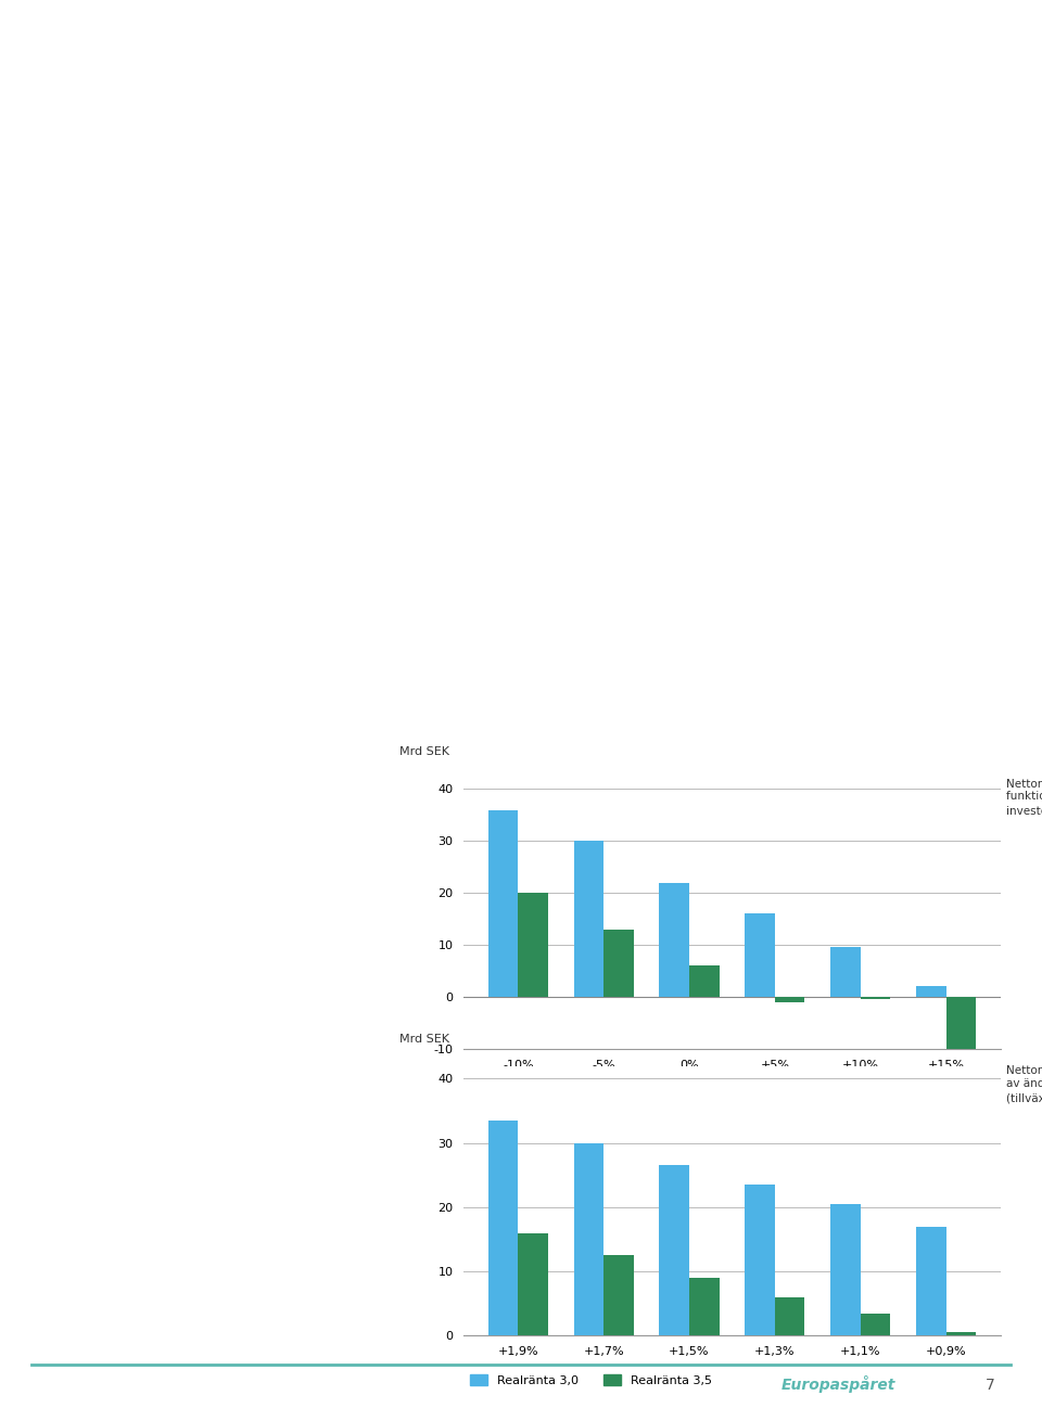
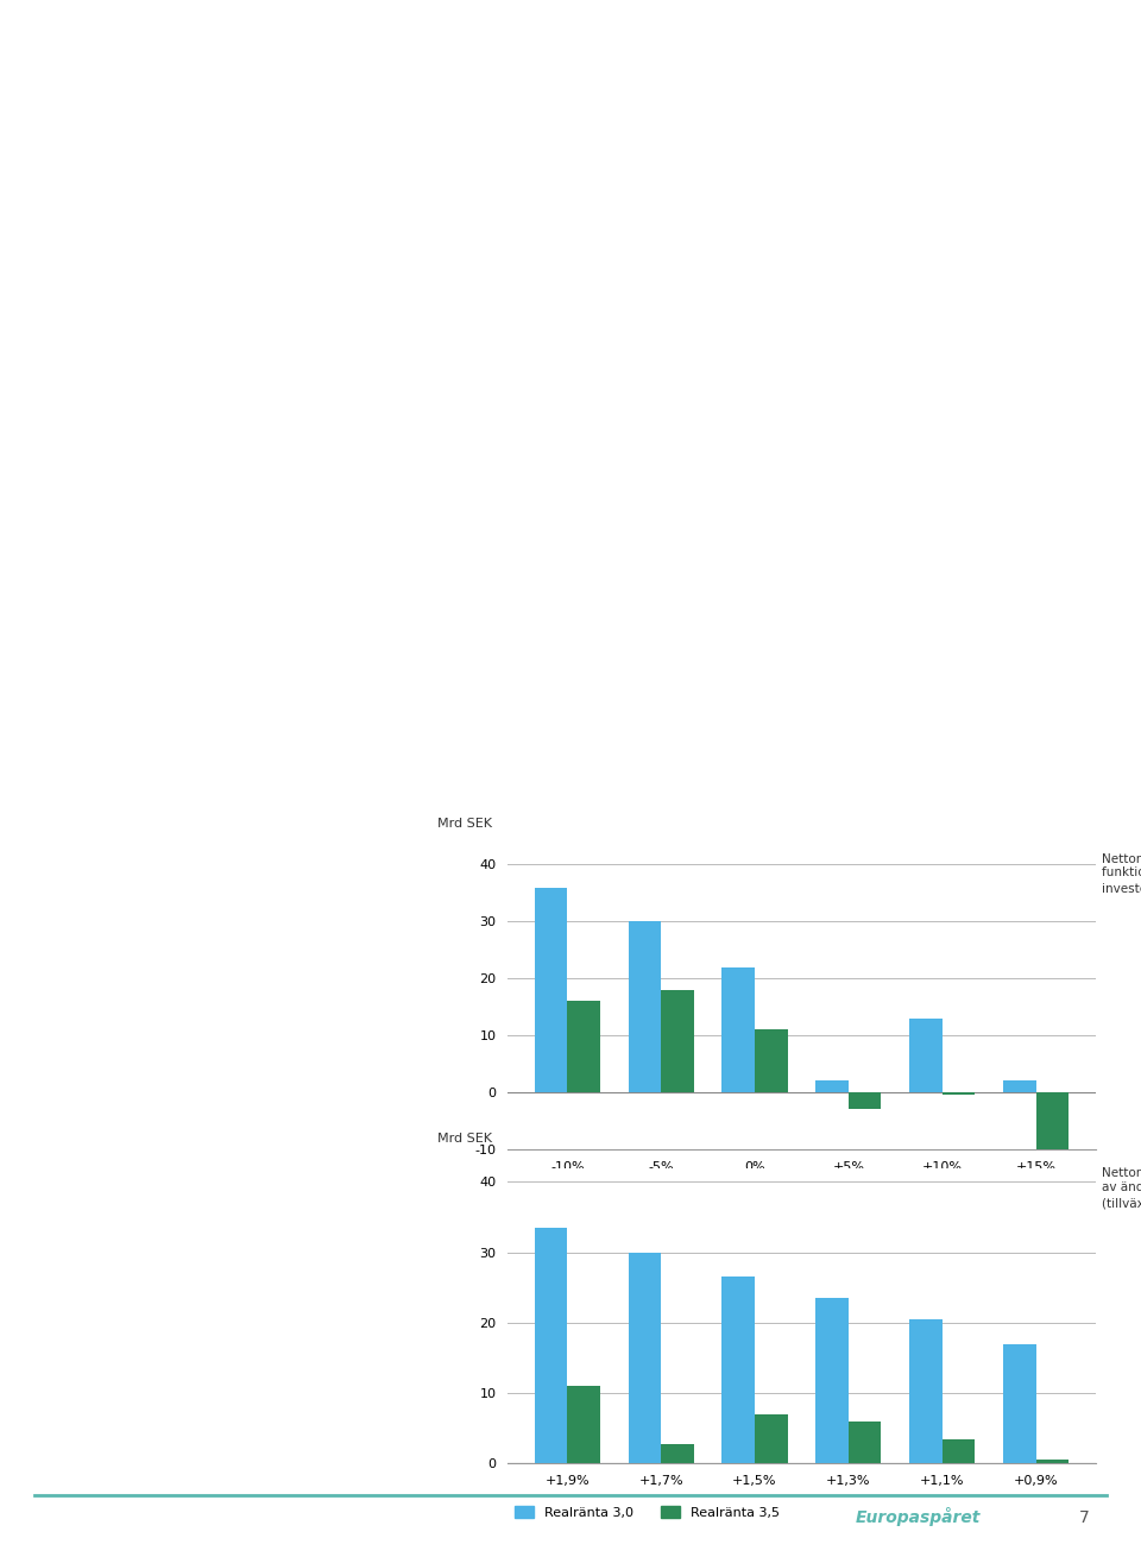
Realränta 3,5/-10%: 20.0 -> 16.0
Realränta 3,5/-5%: 13.0 -> 18.0
Realränta 3,5/0%: 6.0 -> 11.0
Realränta 3,0/+5%: 16.0 -> 2.0
Realränta 3,5/+5%: -1.0 -> -3.0
Realränta 3,0/+10%: 9.5 -> 13.0
Realränta 3,5/+1,9%: 16.0 -> 11.0
Realränta 3,5/+1,7%: 12.5 -> 2.8
Realränta 3,5/+1,5%: 9.0 -> 7.0
